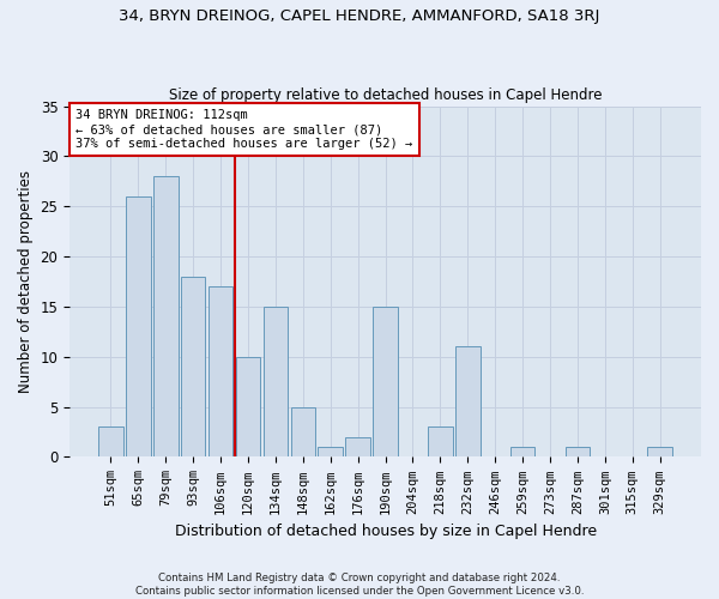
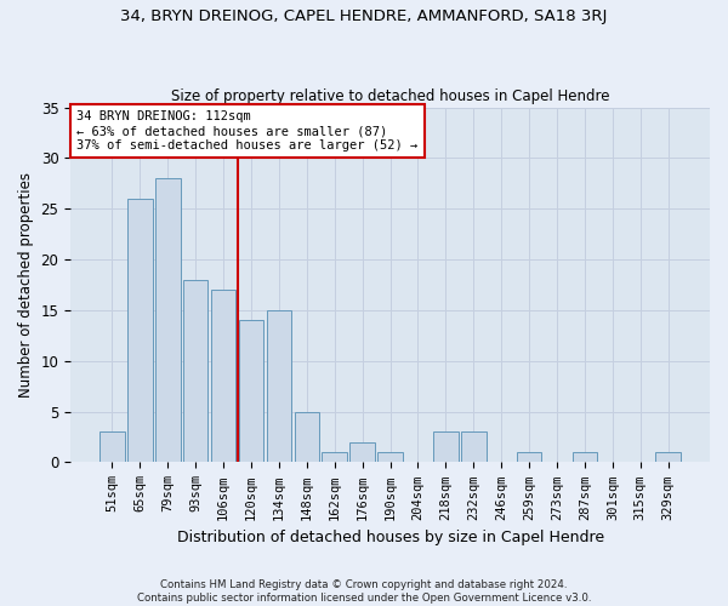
120sqm: 10 -> 14
190sqm: 15 -> 1
232sqm: 11 -> 3
